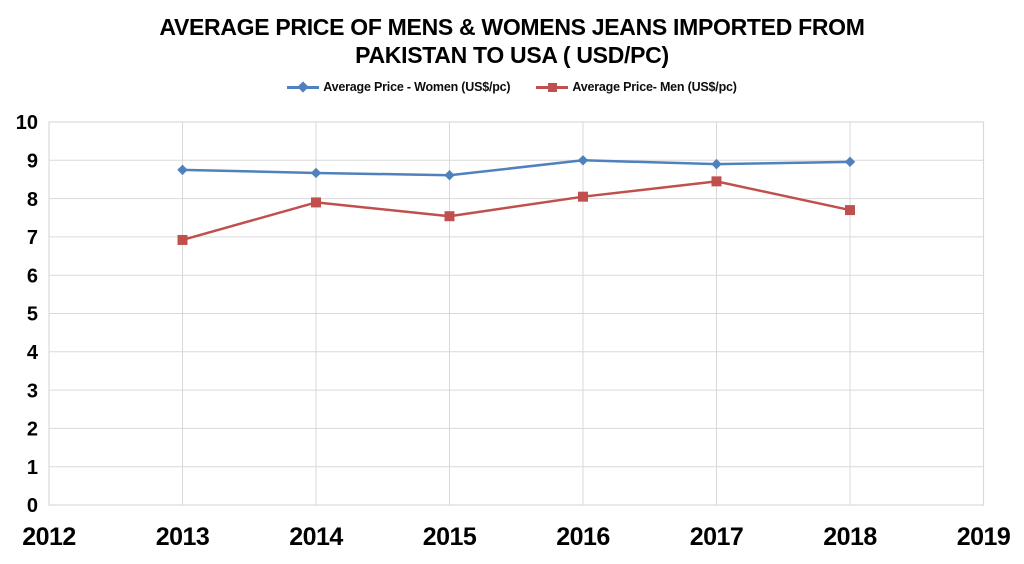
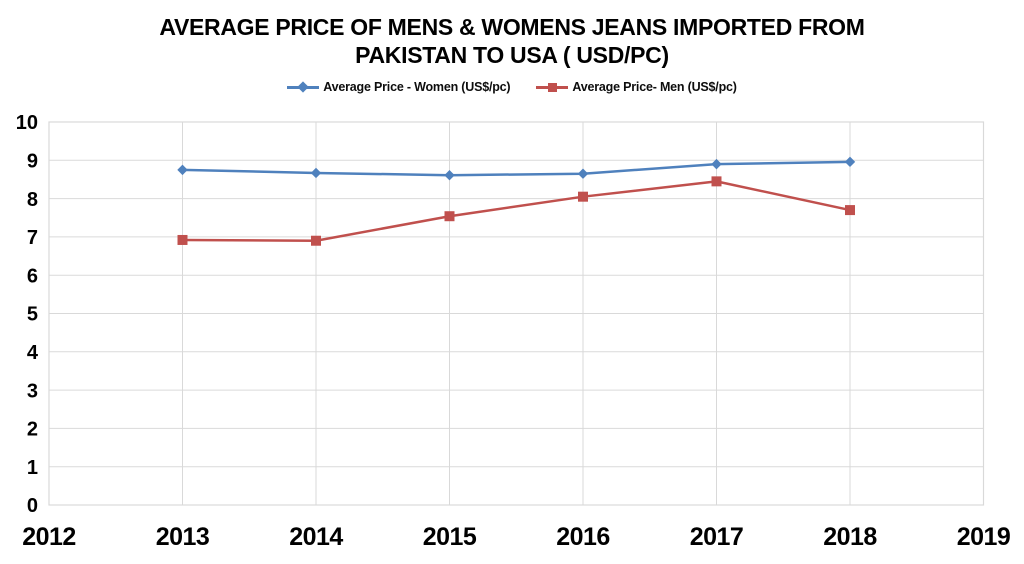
Average Price- Men (US$/pc)/2014: 7.9 -> 6.9
Average Price - Women (US$/pc)/2016: 9.0 -> 8.7
